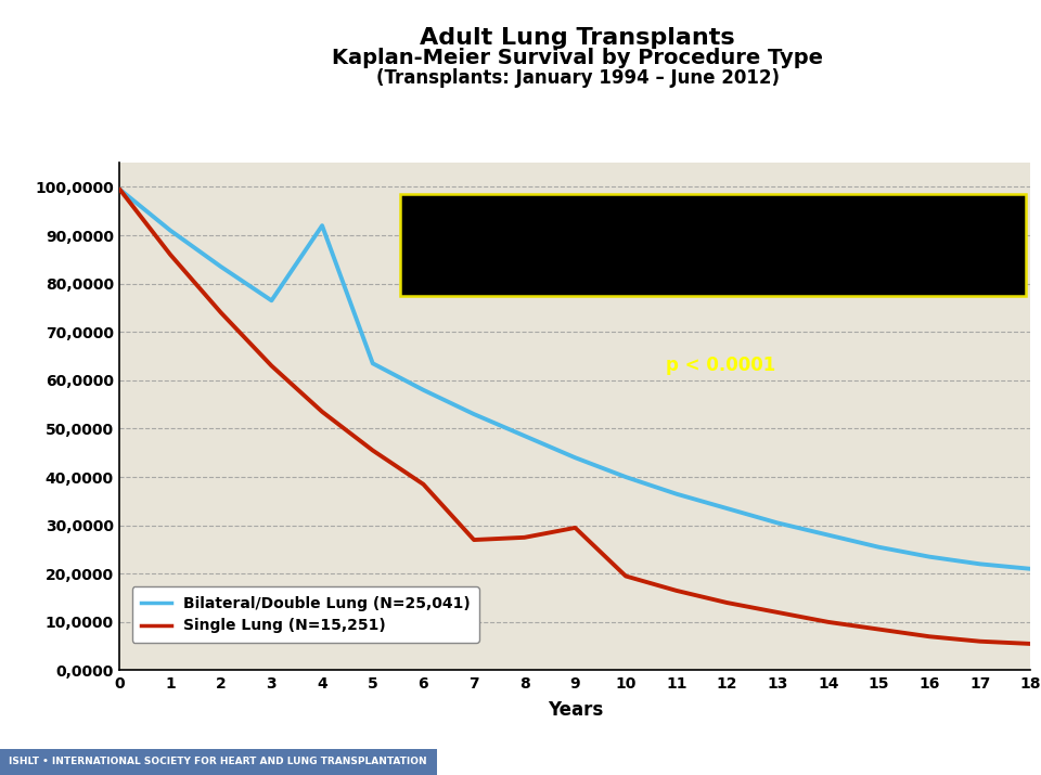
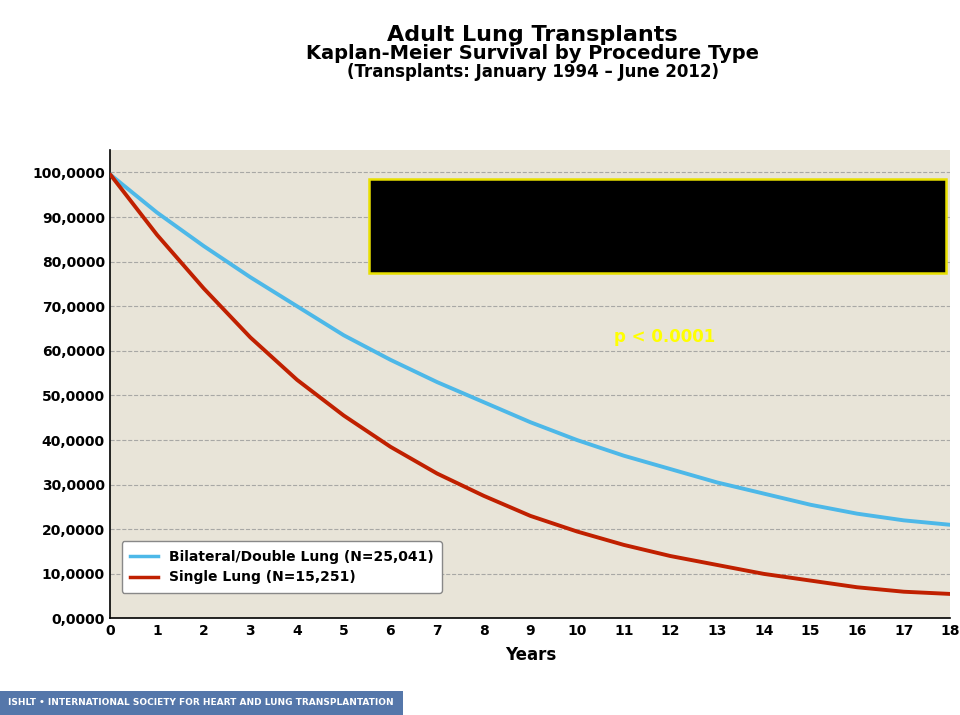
Bilateral/Double Lung (N=25,041)/4: 92,0 -> 70,0
Single Lung (N=15,251)/7: 27,0 -> 32,5
Single Lung (N=15,251)/9: 29,5 -> 23,0
